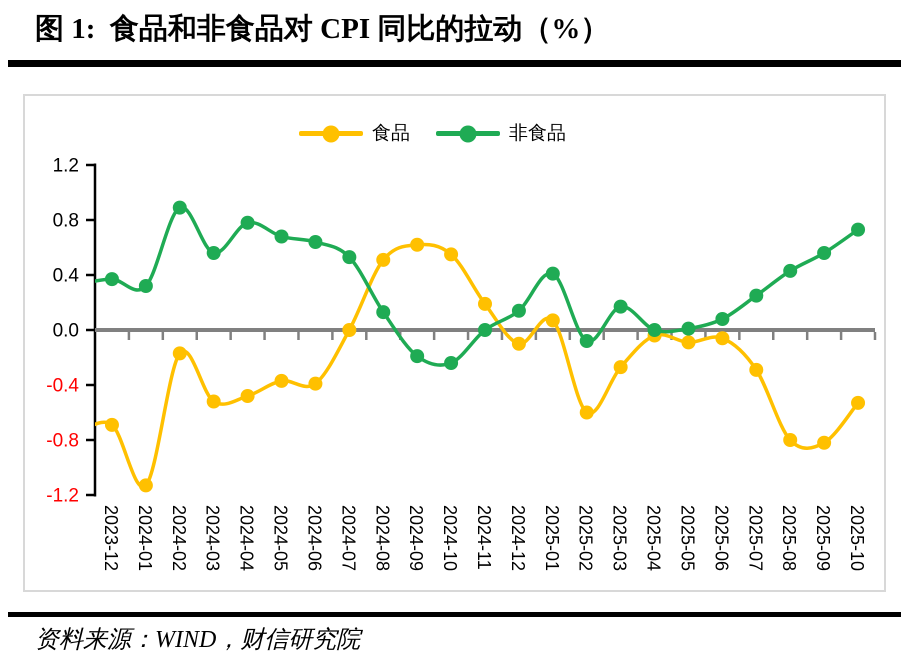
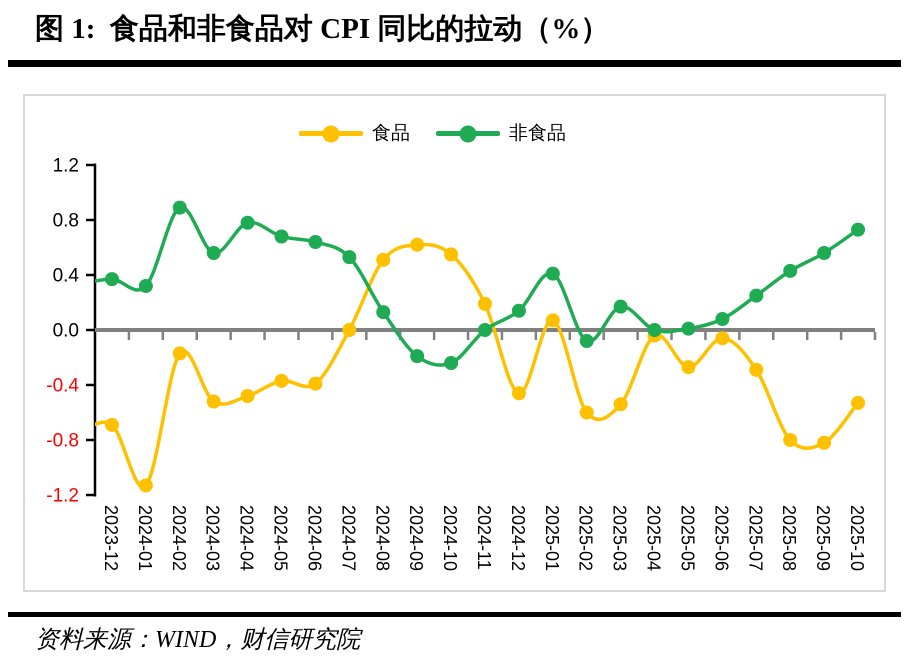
食品/2024-12: -0.10 -> -0.46
食品/2025-03: -0.27 -> -0.54
食品/2025-05: -0.09 -> -0.27
